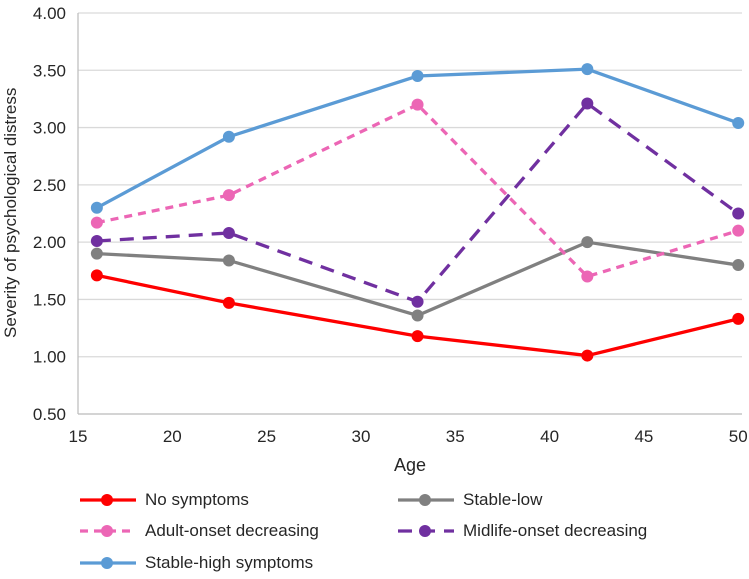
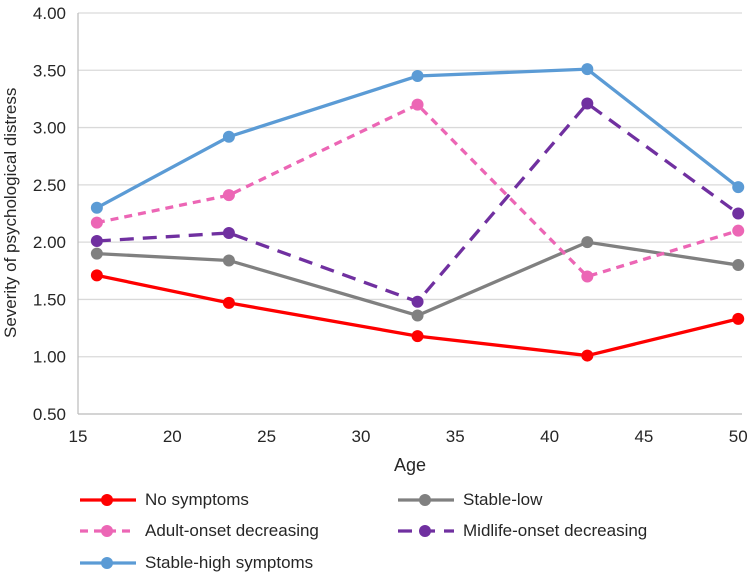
Stable-high symptoms/50: 3.04 -> 2.48
